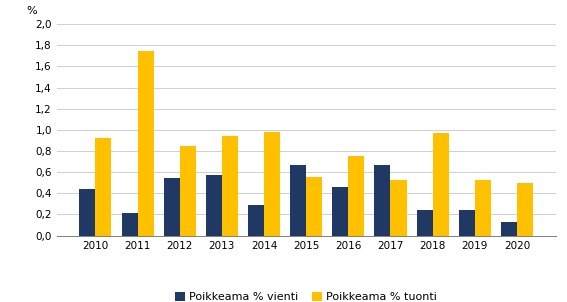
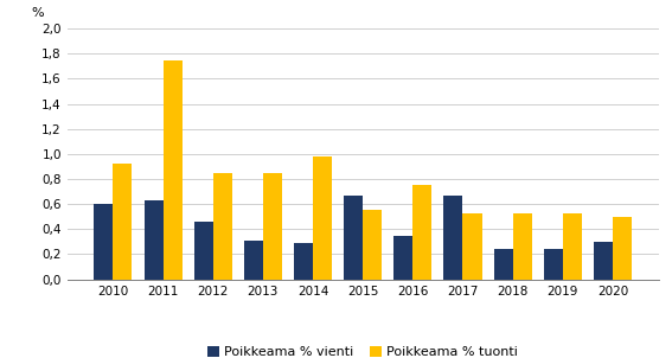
Poikkeama % vienti/2010: 0,44 -> 0,60
Poikkeama % vienti/2011: 0,21 -> 0,63
Poikkeama % vienti/2012: 0,54 -> 0,46
Poikkeama % vienti/2013: 0,57 -> 0,31
Poikkeama % tuonti/2013: 0,94 -> 0,85
Poikkeama % vienti/2016: 0,46 -> 0,35
Poikkeama % tuonti/2018: 0,97 -> 0,53
Poikkeama % vienti/2020: 0,13 -> 0,30
